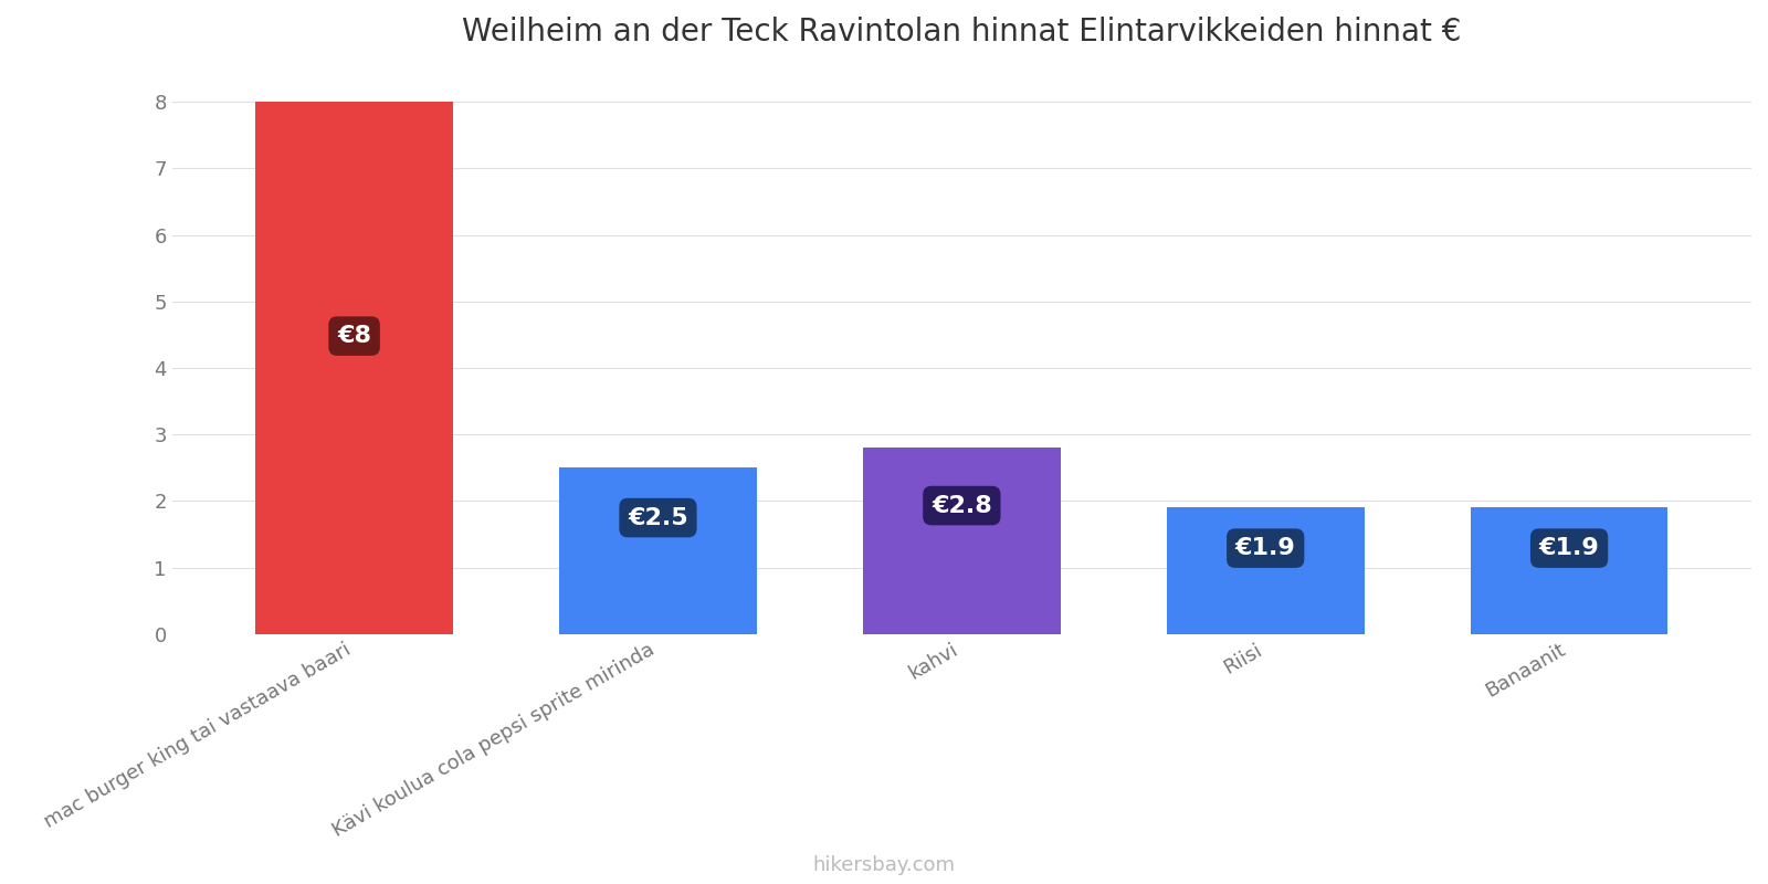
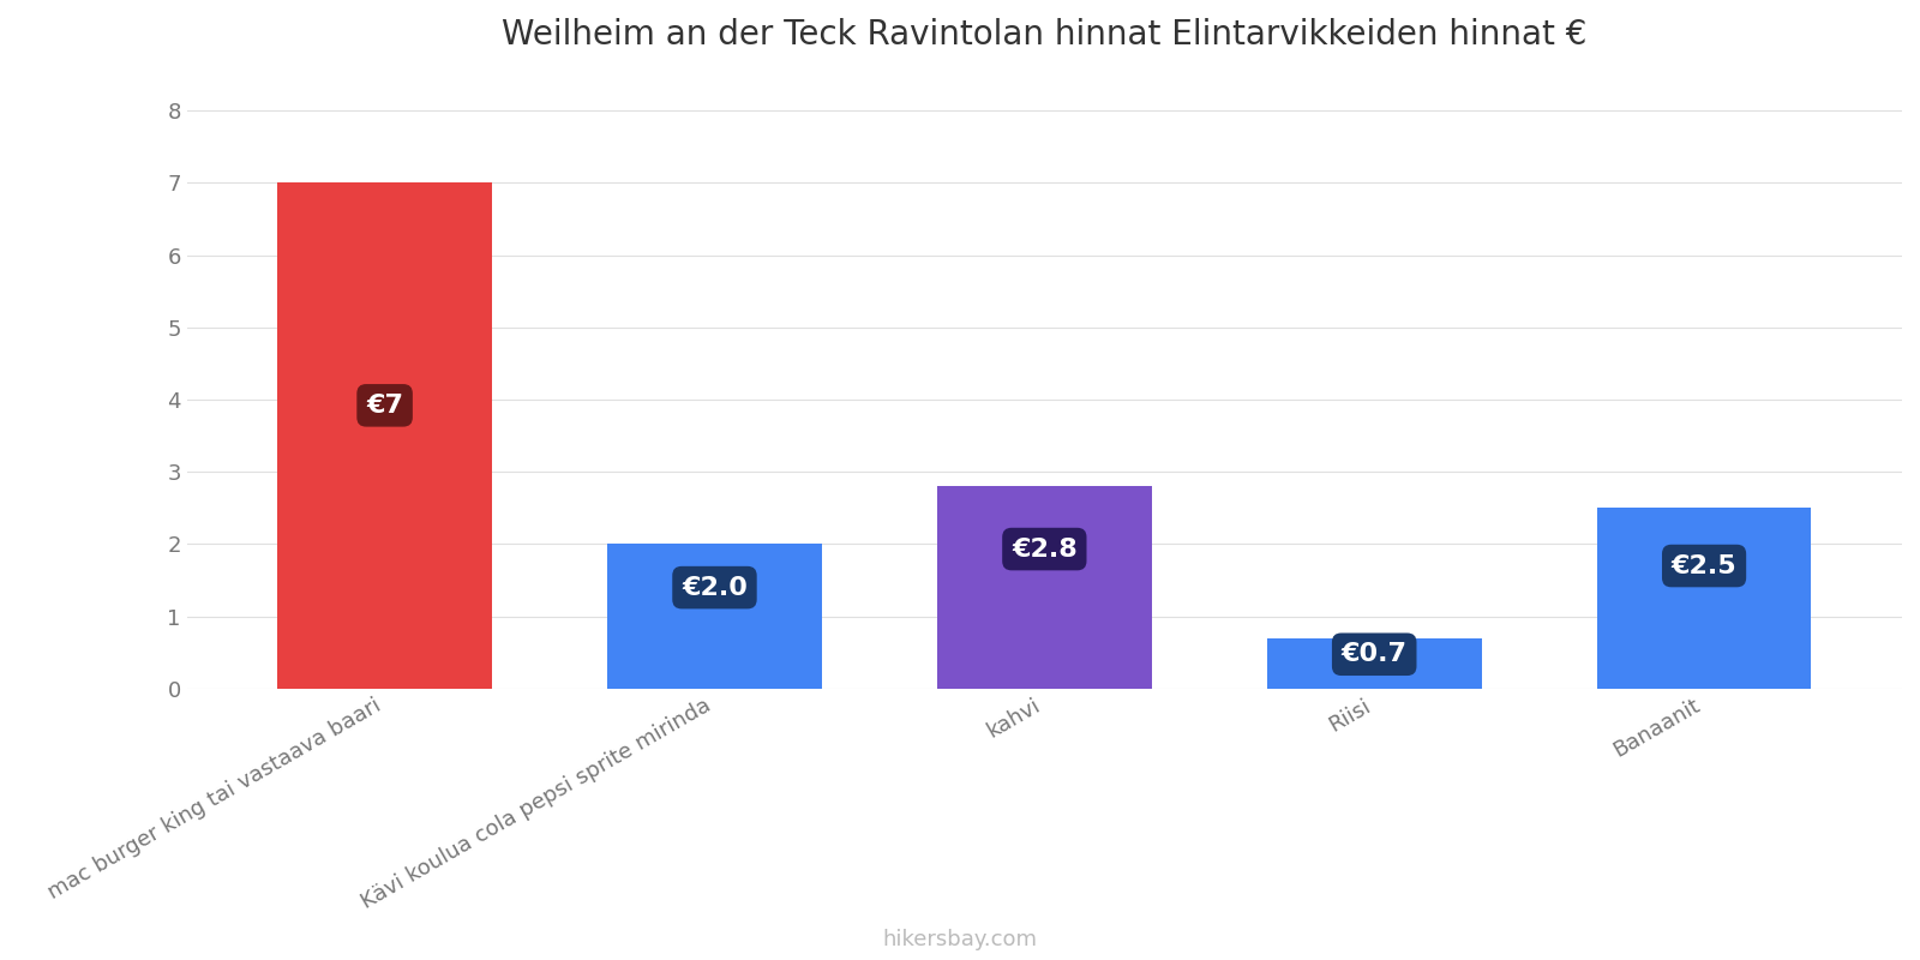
mac burger king tai vastaava baari: €8 -> €7
Kävi koulua cola pepsi sprite mirinda: €2.5 -> €2.0
Riisi: €1.9 -> €0.7
Banaanit: €1.9 -> €2.5
